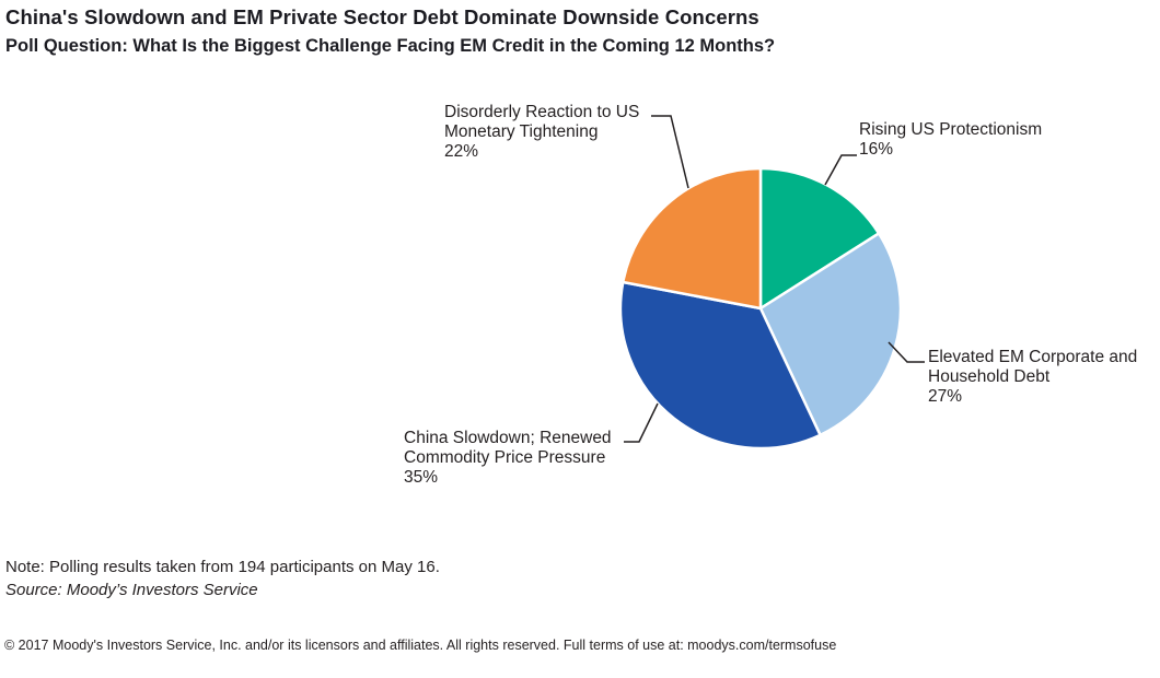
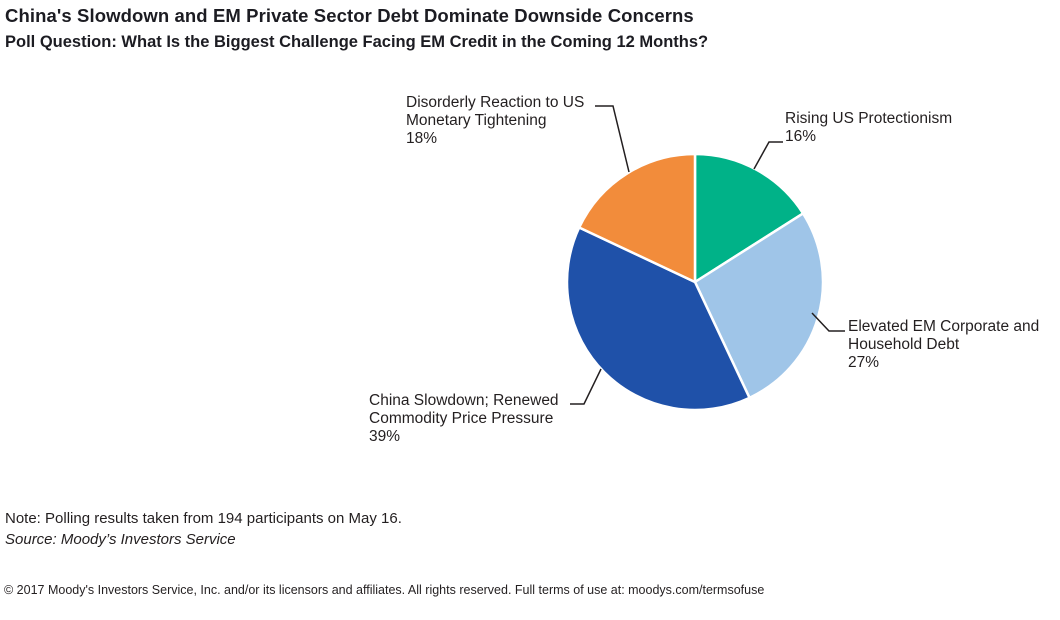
China Slowdown; Renewed Commodity Price Pressure: 35% -> 39%
Disorderly Reaction to US Monetary Tightening: 22% -> 18%
